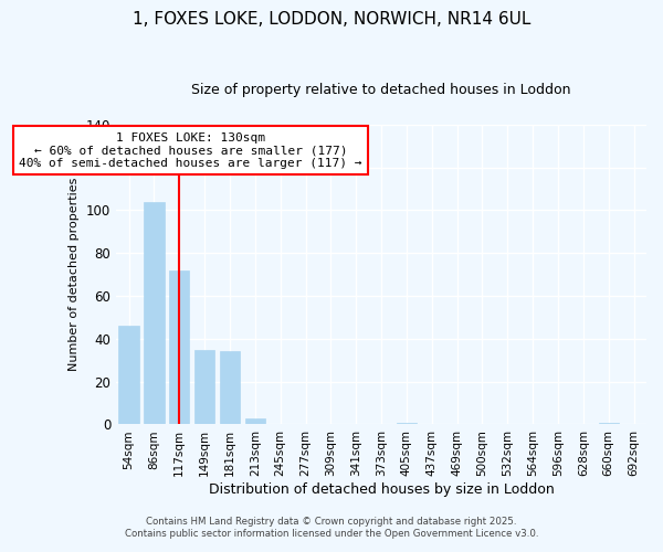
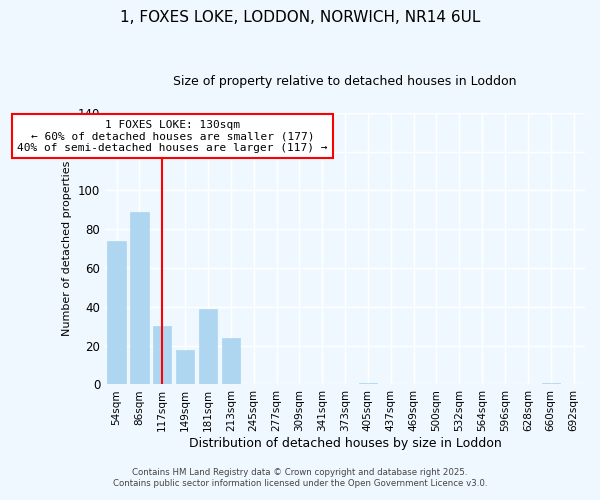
54sqm: 46 -> 74
86sqm: 104 -> 89
117sqm: 72 -> 30
149sqm: 35 -> 18
181sqm: 34 -> 39
213sqm: 3 -> 24
